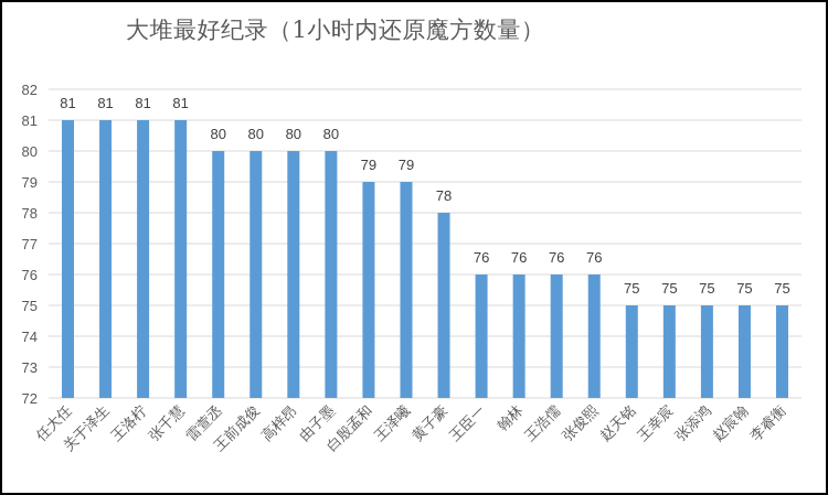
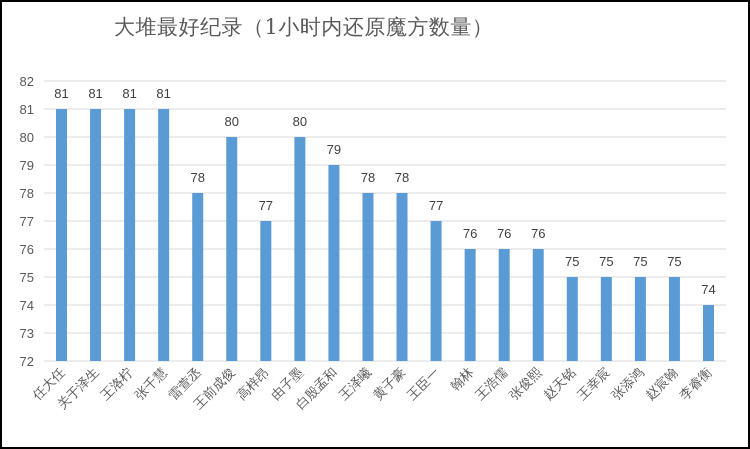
雷萱丞: 80 -> 78
高梓昂: 80 -> 77
王泽曦: 79 -> 78
王臣一: 76 -> 77
李睿衡: 75 -> 74
